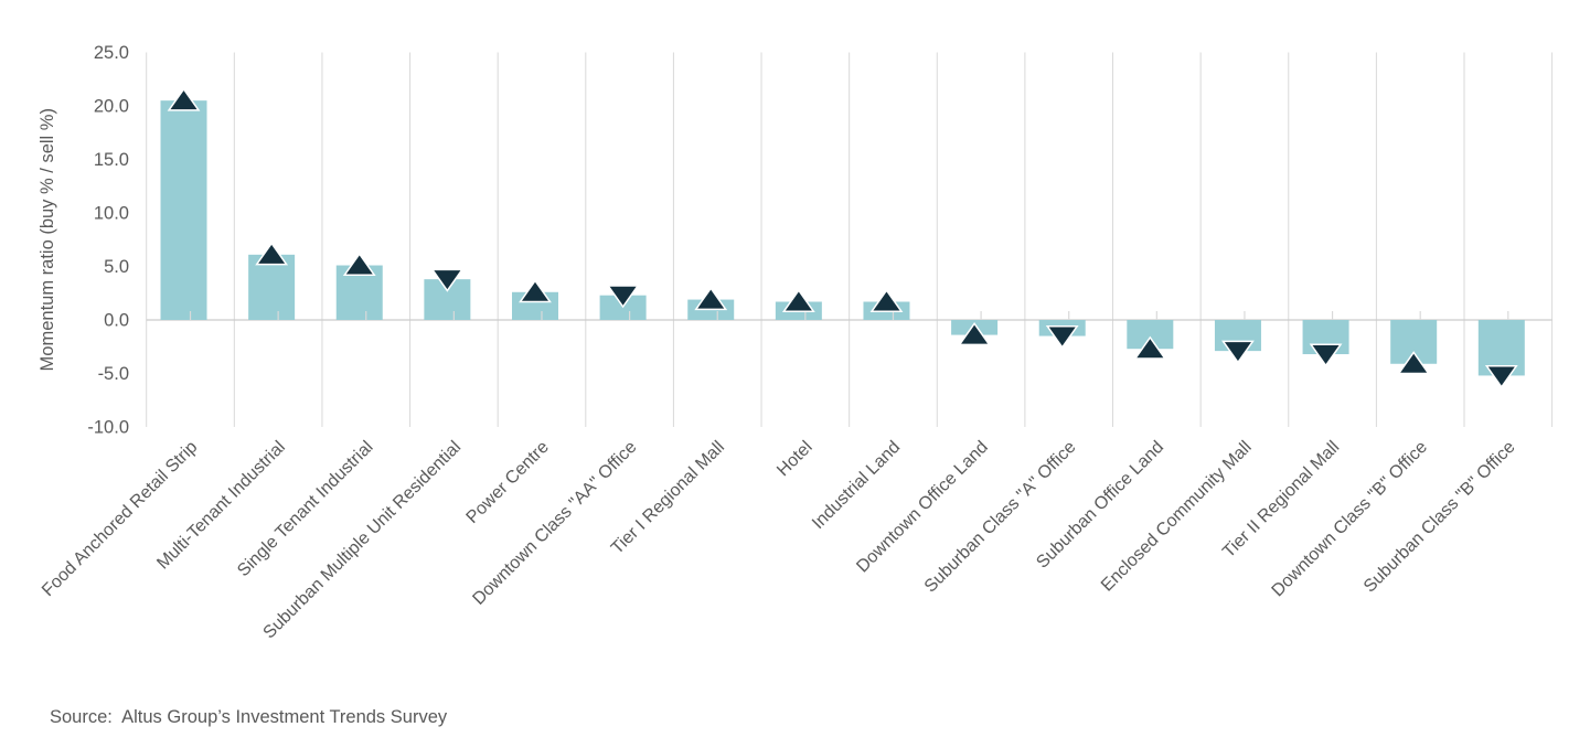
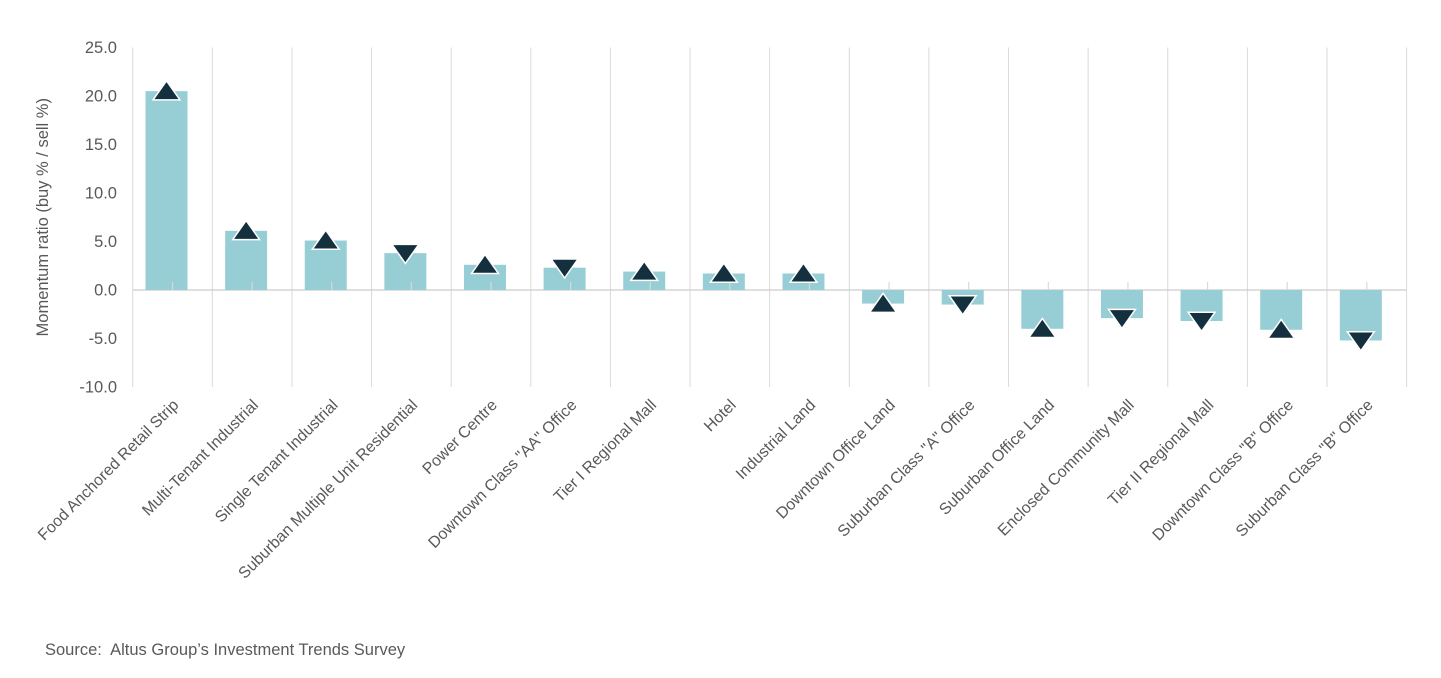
Suburban Office Land: -3 -> -4
